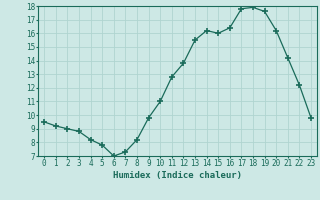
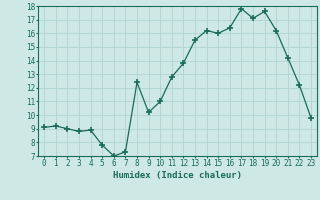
0: 9.5 -> 9.1
4: 8.2 -> 8.9
8: 8.2 -> 12.4
9: 9.8 -> 10.2
18: 17.9 -> 17.1
